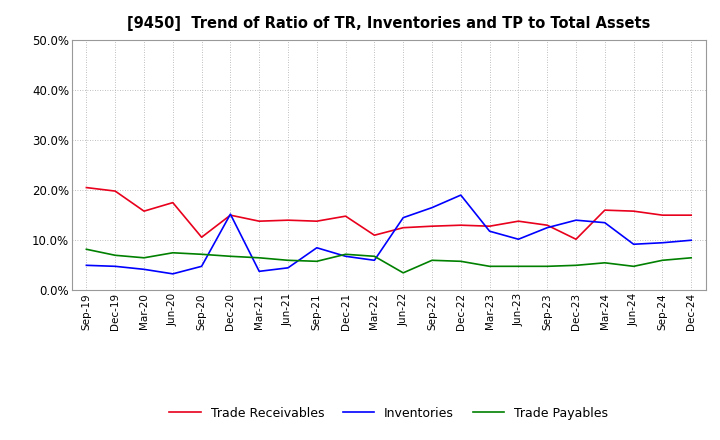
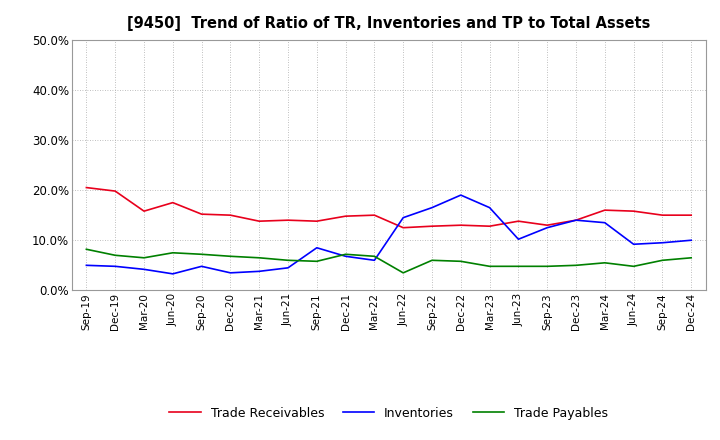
Trade Receivables/Sep-20: 10.6% -> 15.2%
Inventories/Dec-20: 15.2% -> 3.5%
Trade Receivables/Mar-22: 11.0% -> 15.0%
Inventories/Mar-23: 11.8% -> 16.5%
Trade Receivables/Dec-23: 10.2% -> 14.0%
